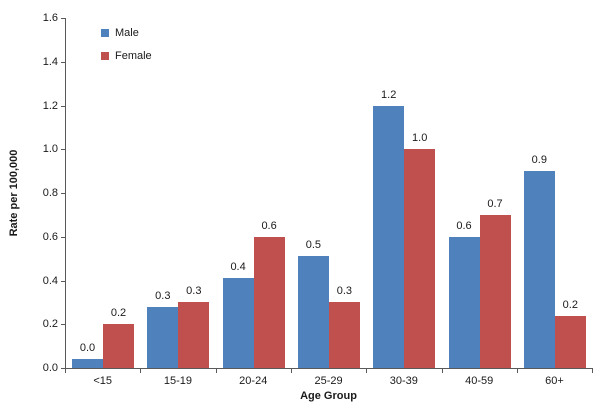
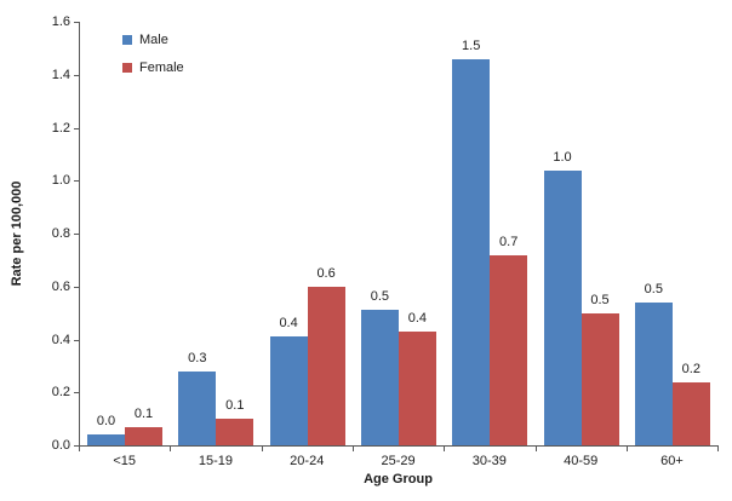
Female/<15: 0.2 -> 0.1
Female/15-19: 0.3 -> 0.1
Female/25-29: 0.3 -> 0.4
Male/30-39: 1.2 -> 1.5
Female/30-39: 1.0 -> 0.7
Male/40-59: 0.6 -> 1.0
Female/40-59: 0.7 -> 0.5
Male/60+: 0.9 -> 0.5
